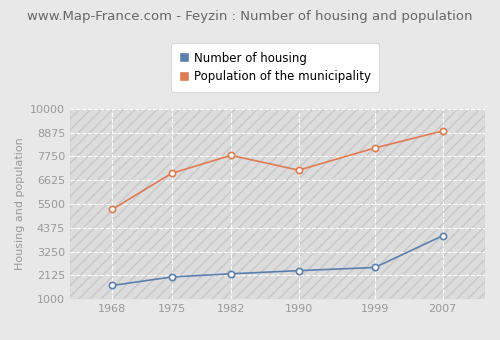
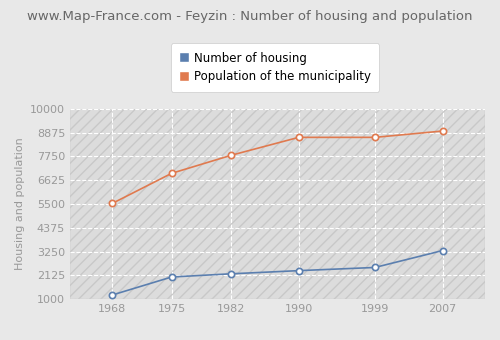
Number of housing/1968: 1650 -> 1200
Population of the municipality/1968: 5250 -> 5530
Population of the municipality/1990: 7100 -> 8650
Population of the municipality/1999: 8150 -> 8650
Number of housing/2007: 4000 -> 3300
